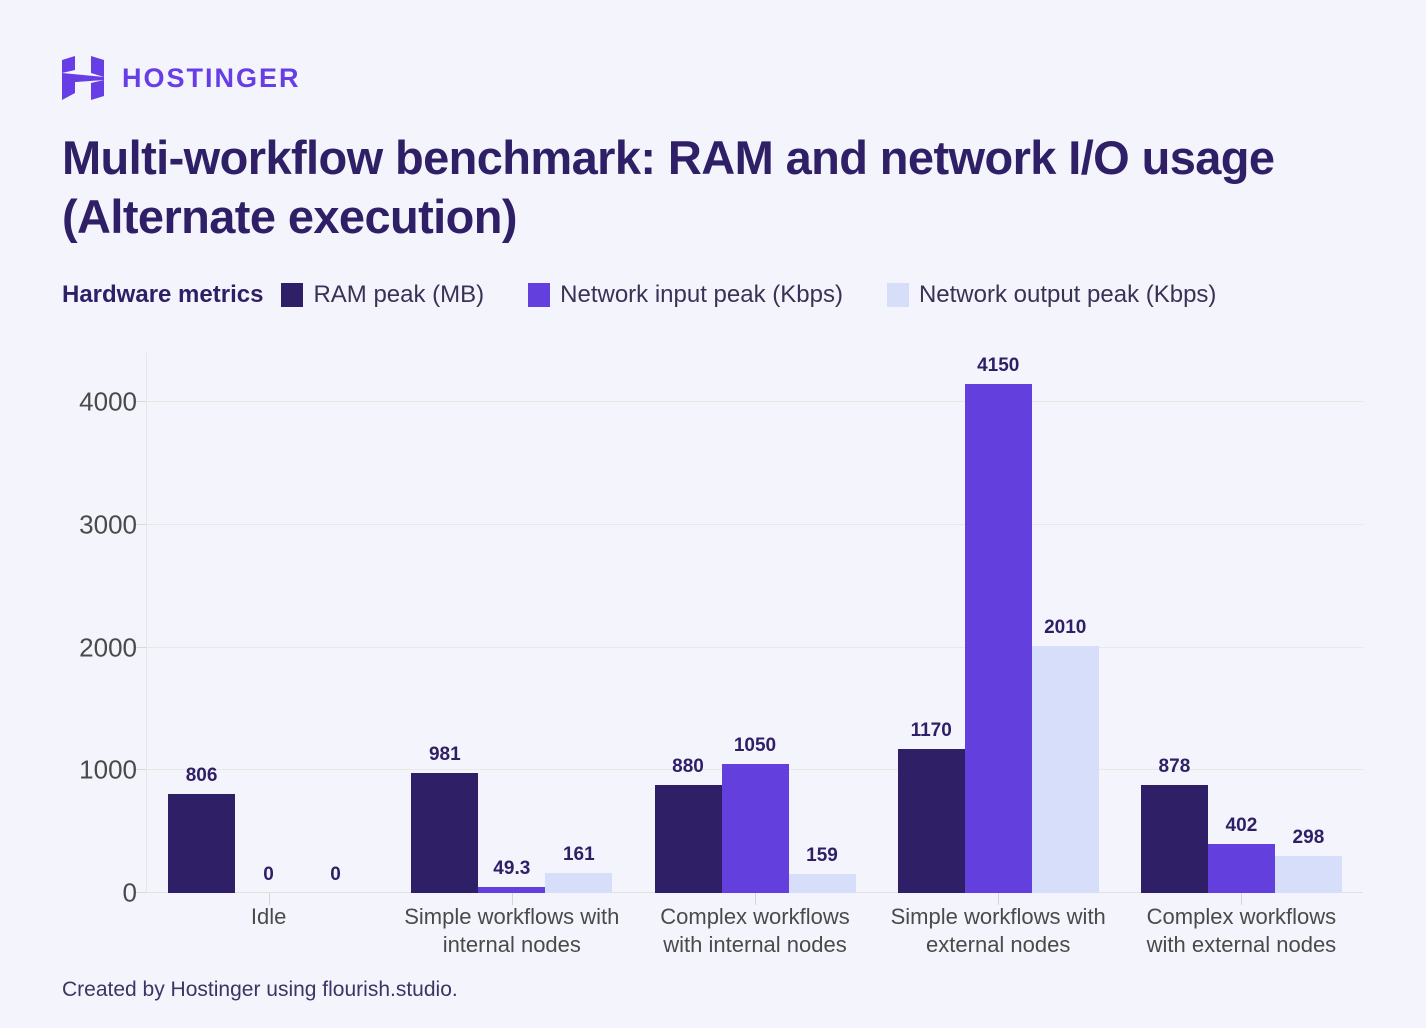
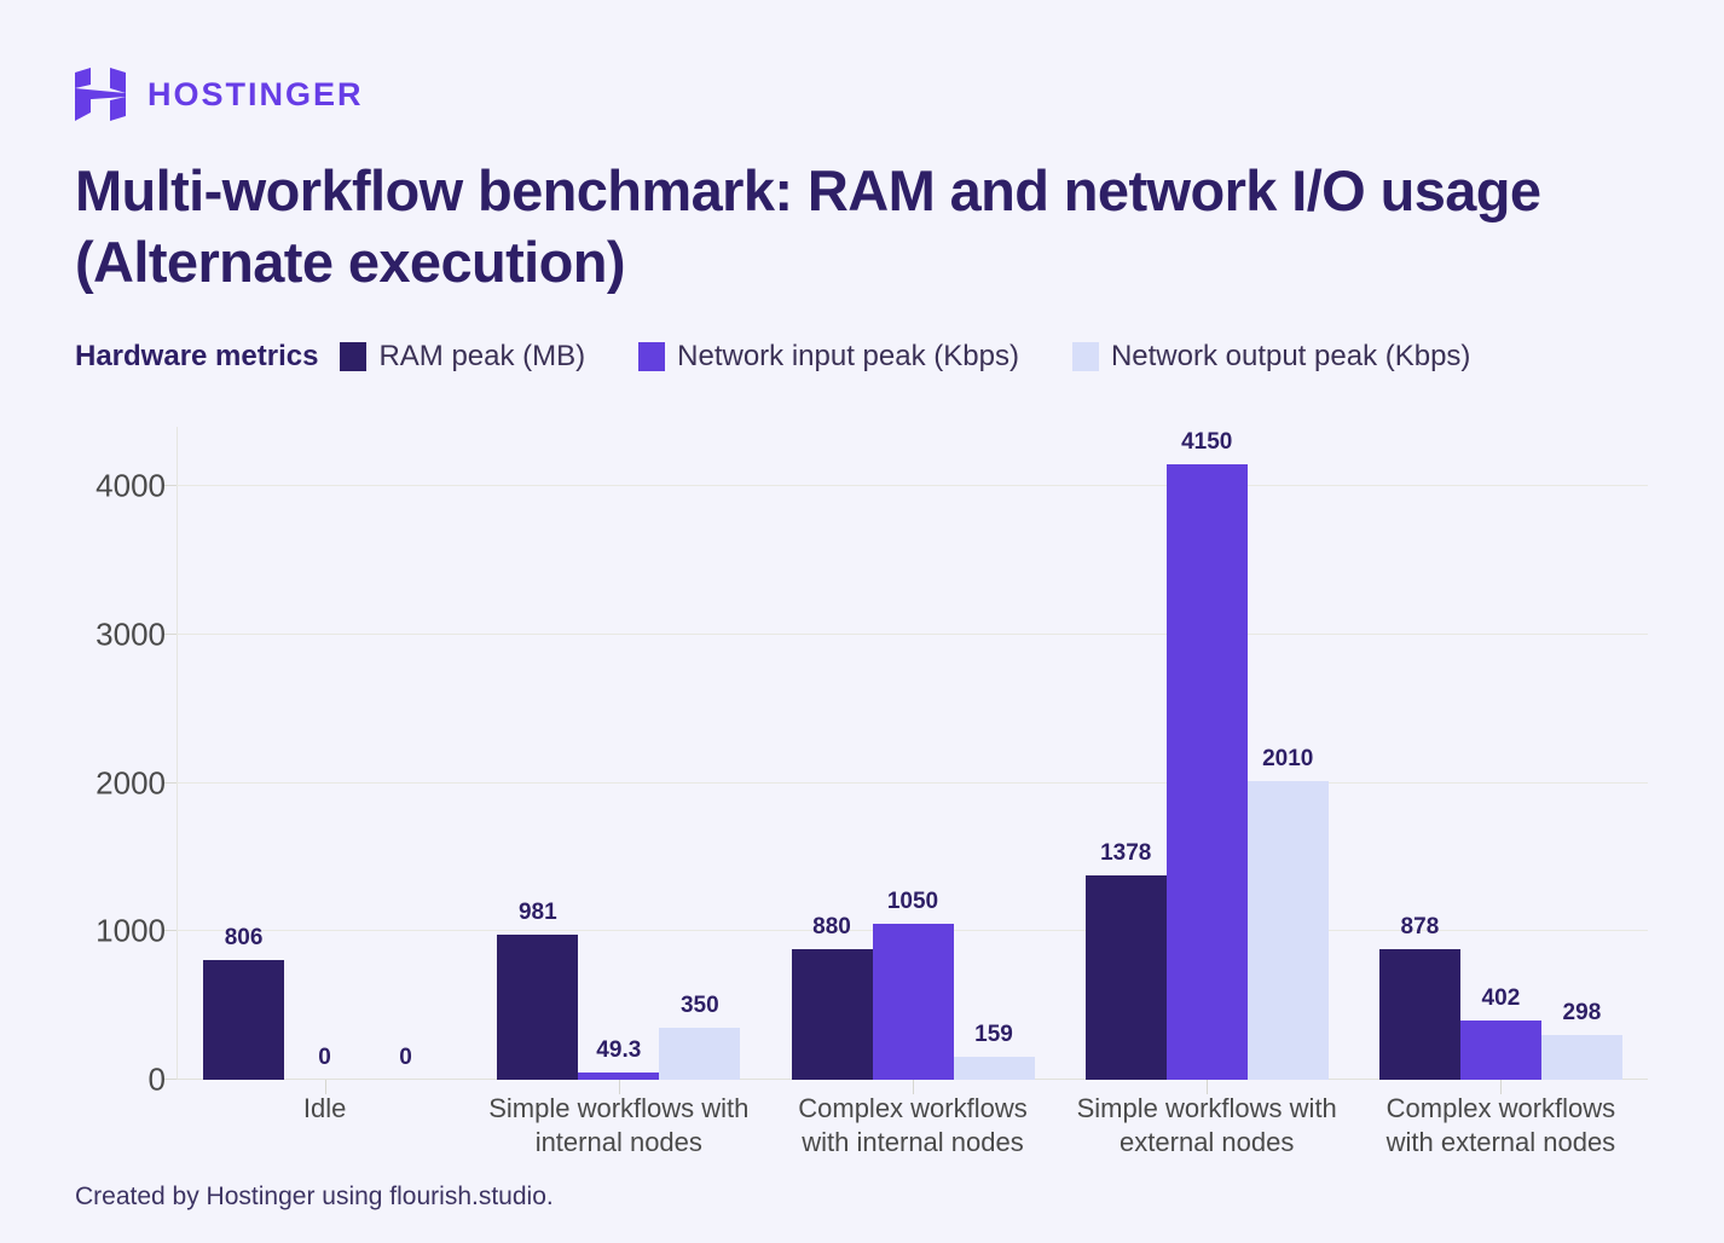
Network output peak (Kbps)/Simple workflows with internal nodes: 161 -> 350
RAM peak (MB)/Simple workflows with external nodes: 1170 -> 1378
